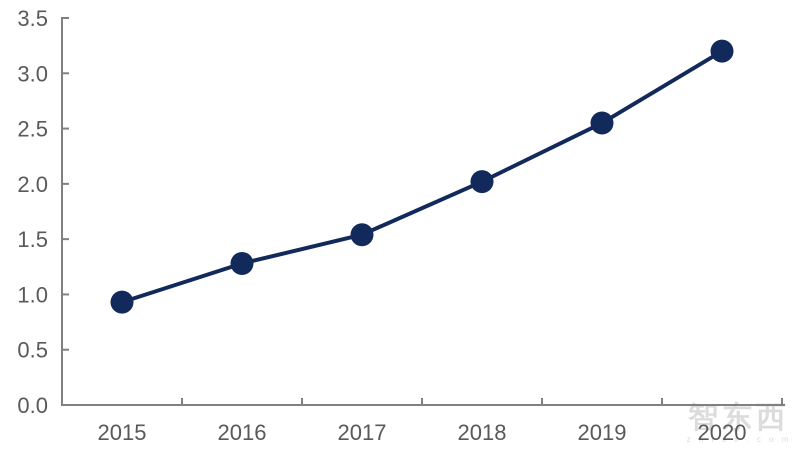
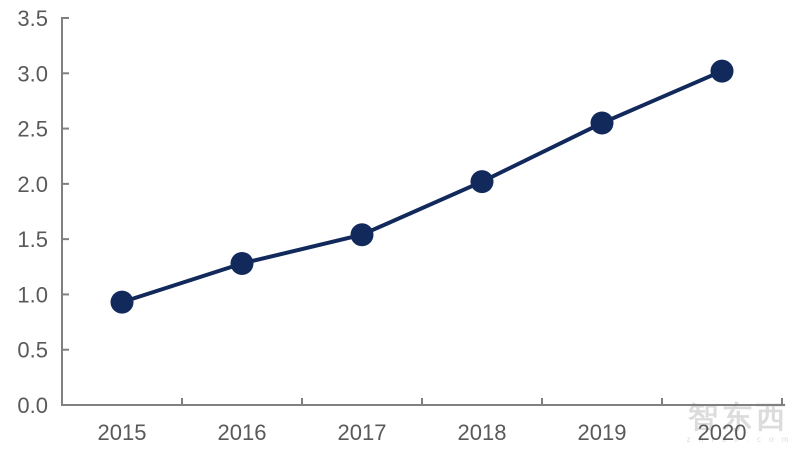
2020: 3.20 -> 3.02
